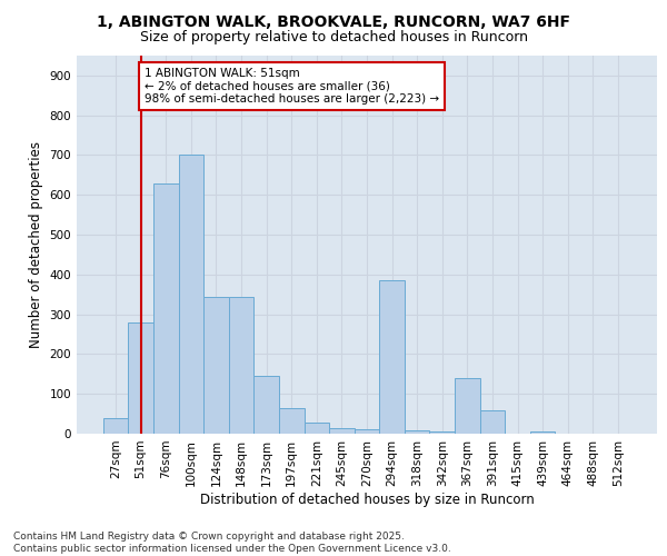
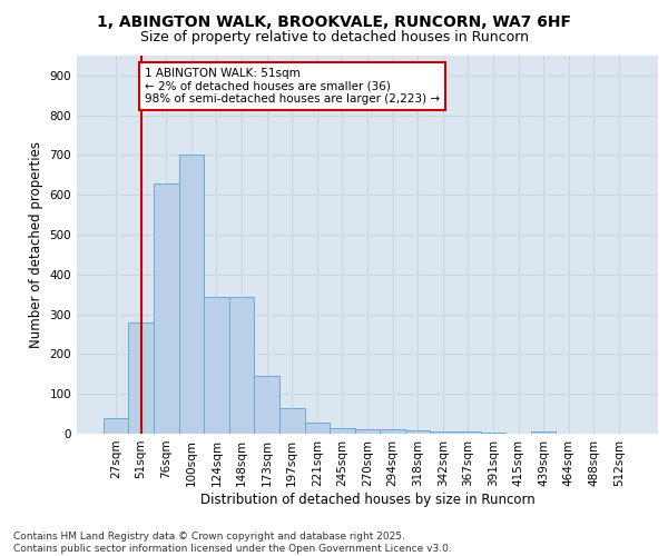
294sqm: 385 -> 10
367sqm: 140 -> 5
391sqm: 60 -> 3
